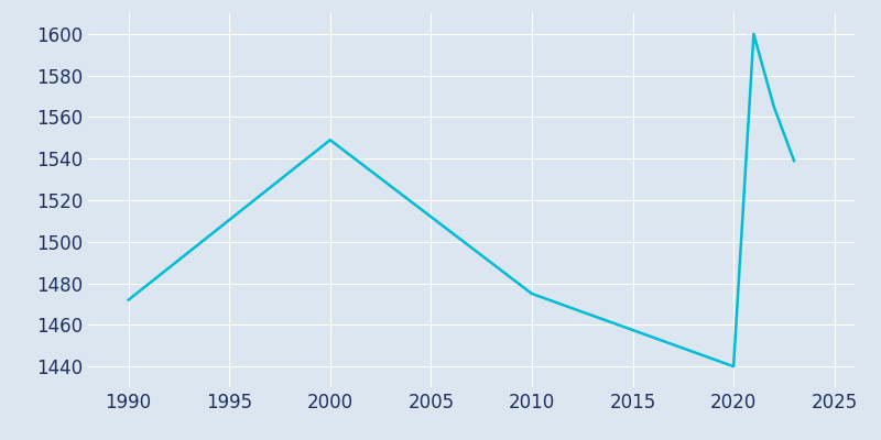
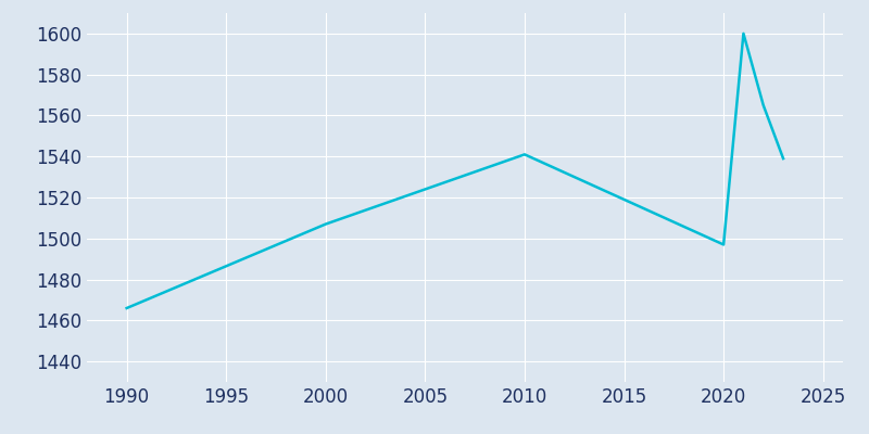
1990: 1472 -> 1466
2000: 1549 -> 1507
2010: 1475 -> 1541
2020: 1440 -> 1497
